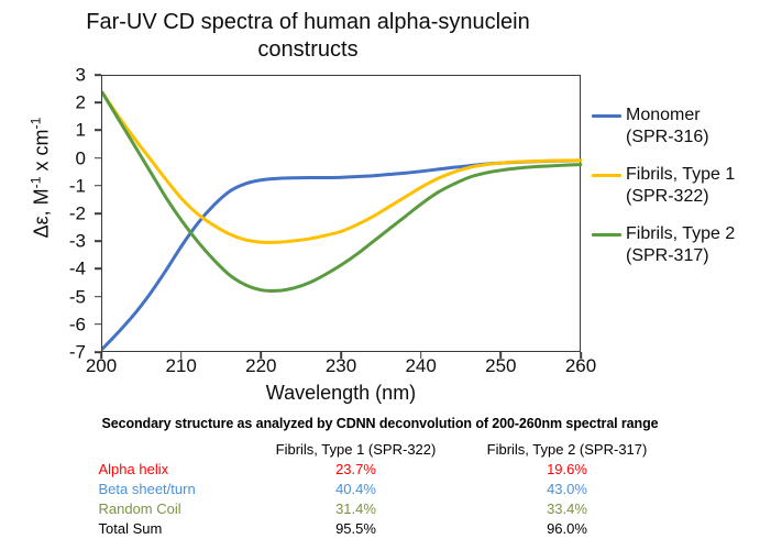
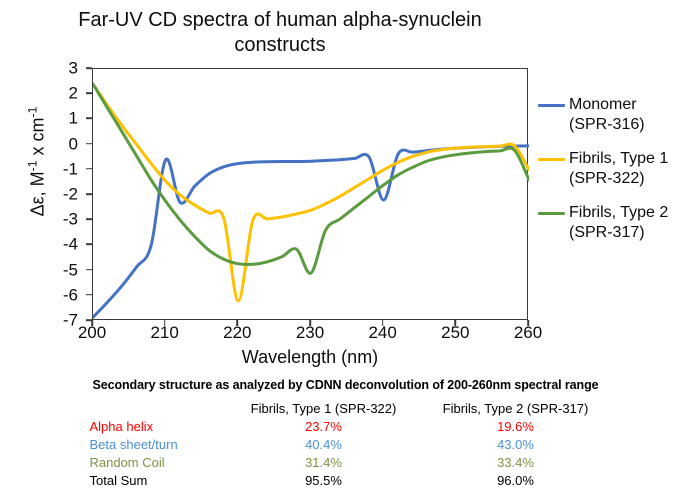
Monomer (SPR-316)/210: -3.1 -> -0.6
Fibrils, Type 1 (SPR-322)/220: -3.0 -> -6.2
Fibrils, Type 2 (SPR-317)/230: -3.8 -> -5.1
Monomer (SPR-316)/240: -0.4 -> -2.2
Fibrils, Type 1 (SPR-322)/260: -0.1 -> -1.0
Fibrils, Type 2 (SPR-317)/260: -0.2 -> -1.4
